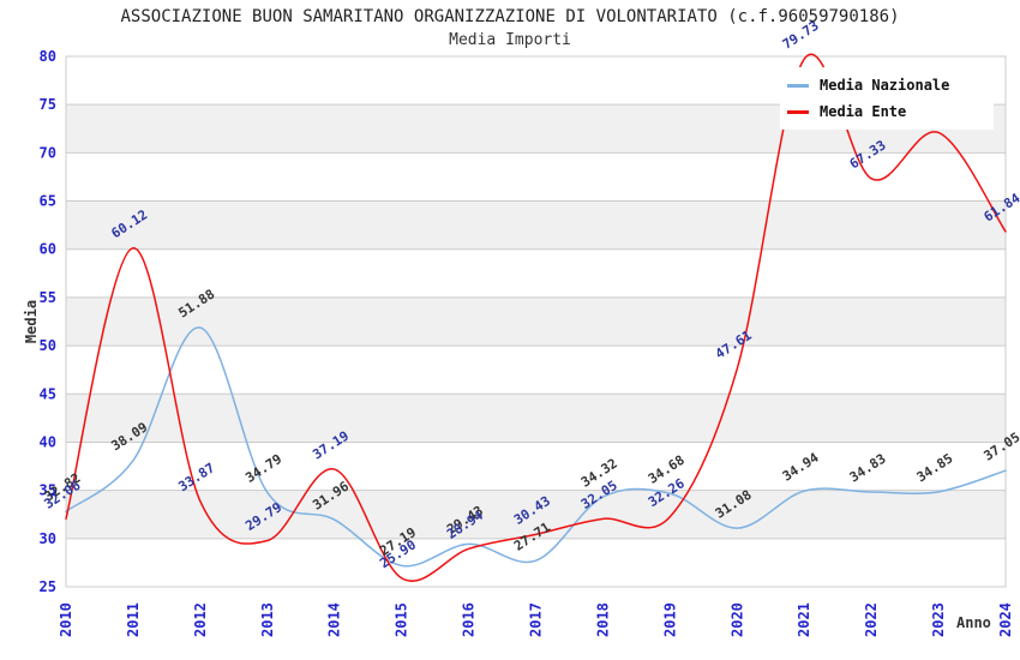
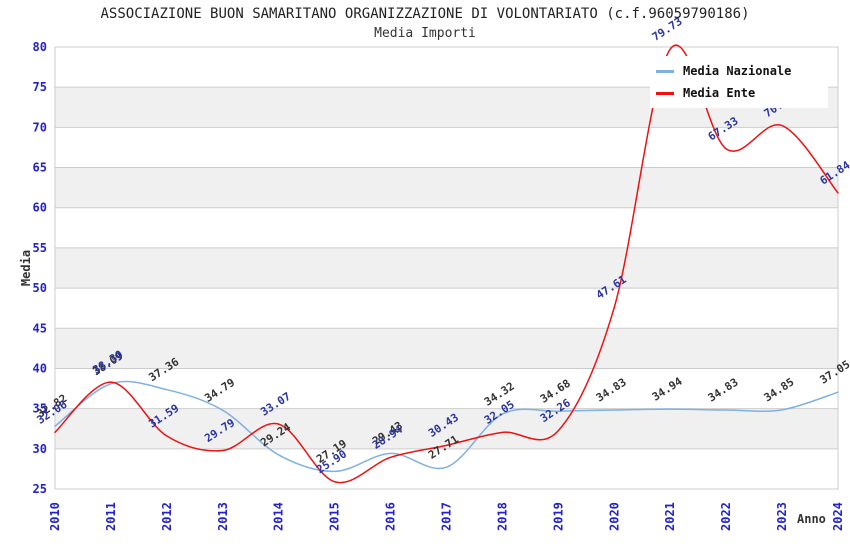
Media Ente/2011: 60.12 -> 38.30
Media Nazionale/2012: 51.88 -> 37.36
Media Ente/2012: 33.87 -> 31.59
Media Nazionale/2014: 31.96 -> 29.24
Media Ente/2014: 37.19 -> 33.07
Media Nazionale/2020: 31.08 -> 34.83
Media Ente/2023: 72.10 -> 70.22
